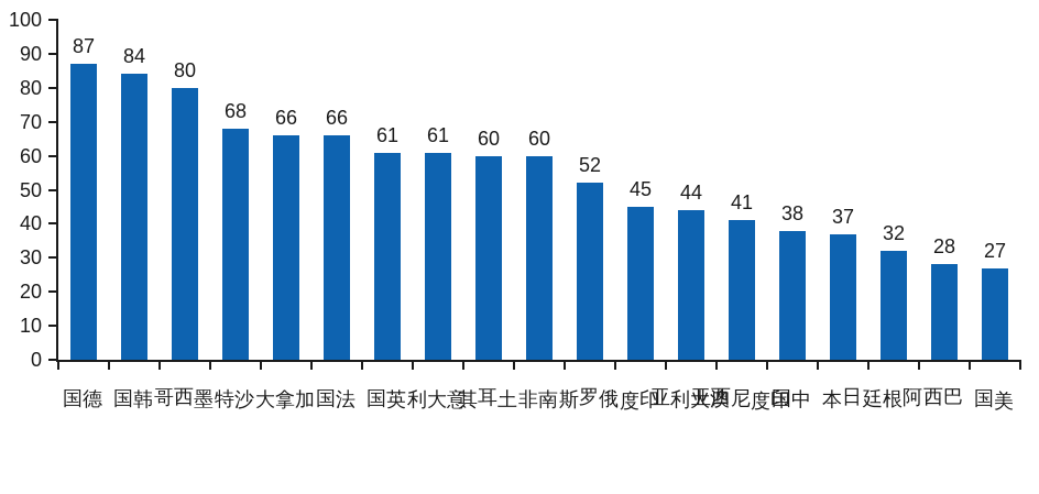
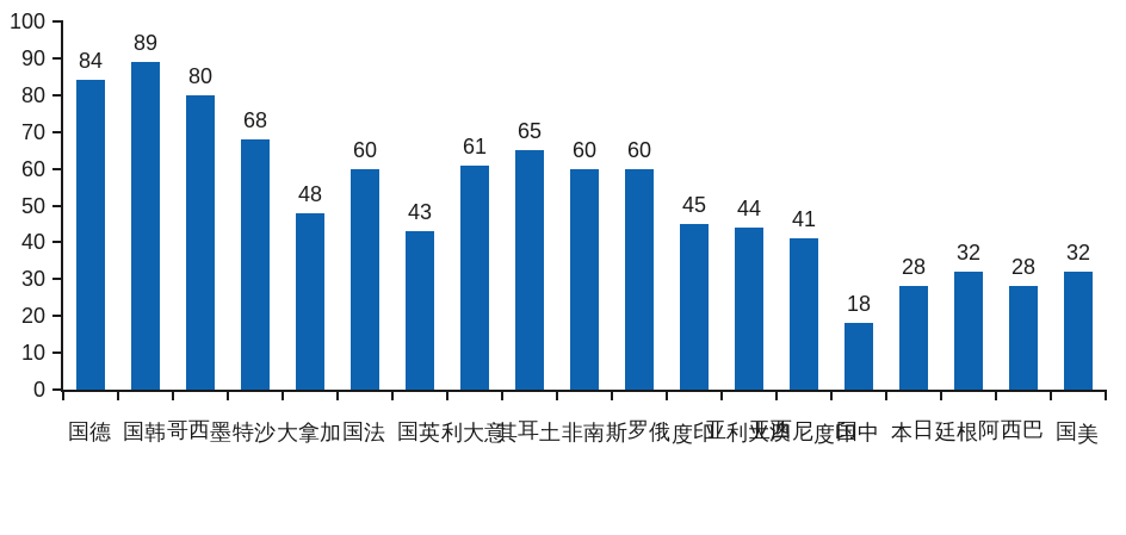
德国: 87 -> 84
韩国: 84 -> 89
加拿大: 66 -> 48
法国: 66 -> 60
英国: 61 -> 43
土耳其: 60 -> 65
俄罗斯: 52 -> 60
中国: 38 -> 18
日本: 37 -> 28
美国: 27 -> 32
